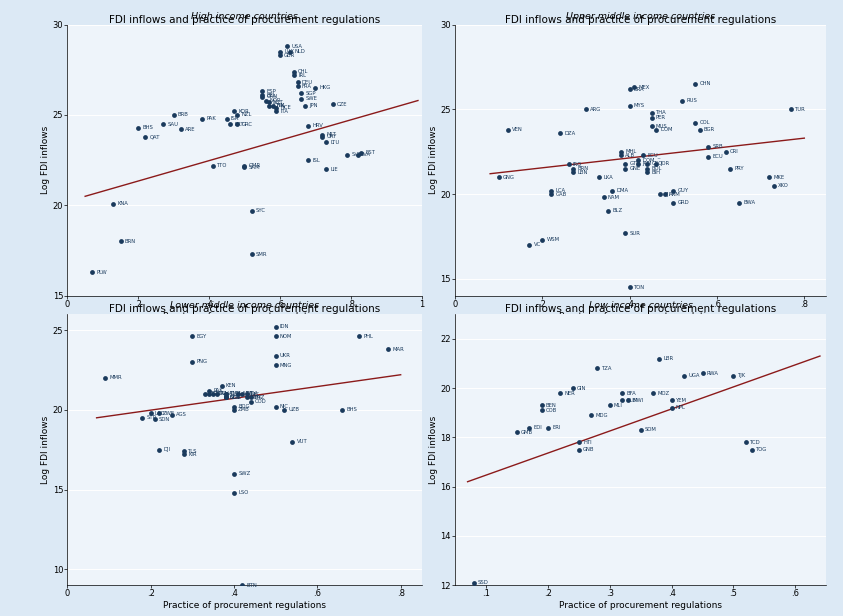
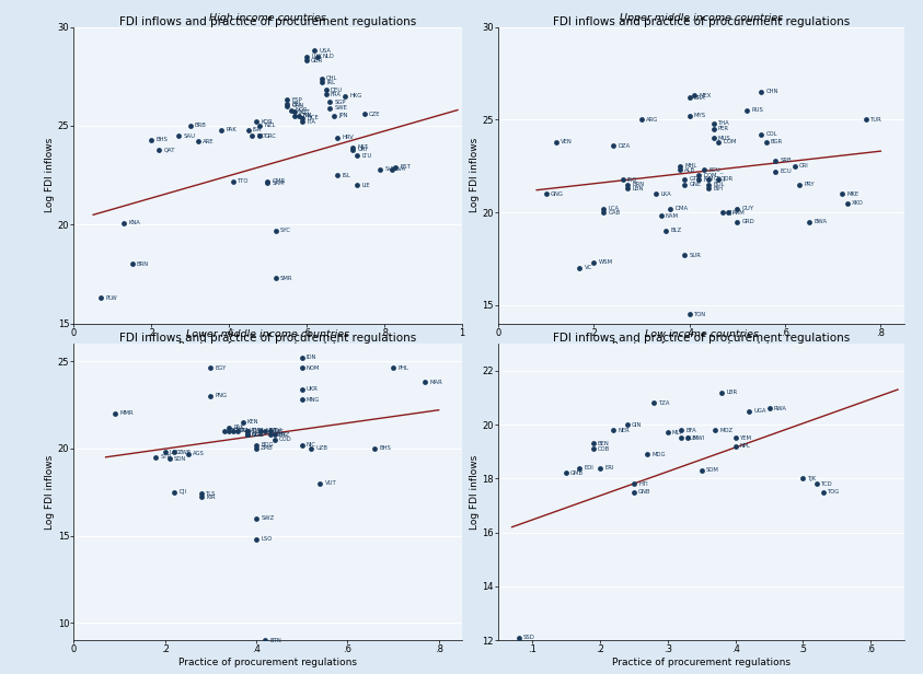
.3: 19.3 -> 19.7
.5: 20.5 -> 18.0
